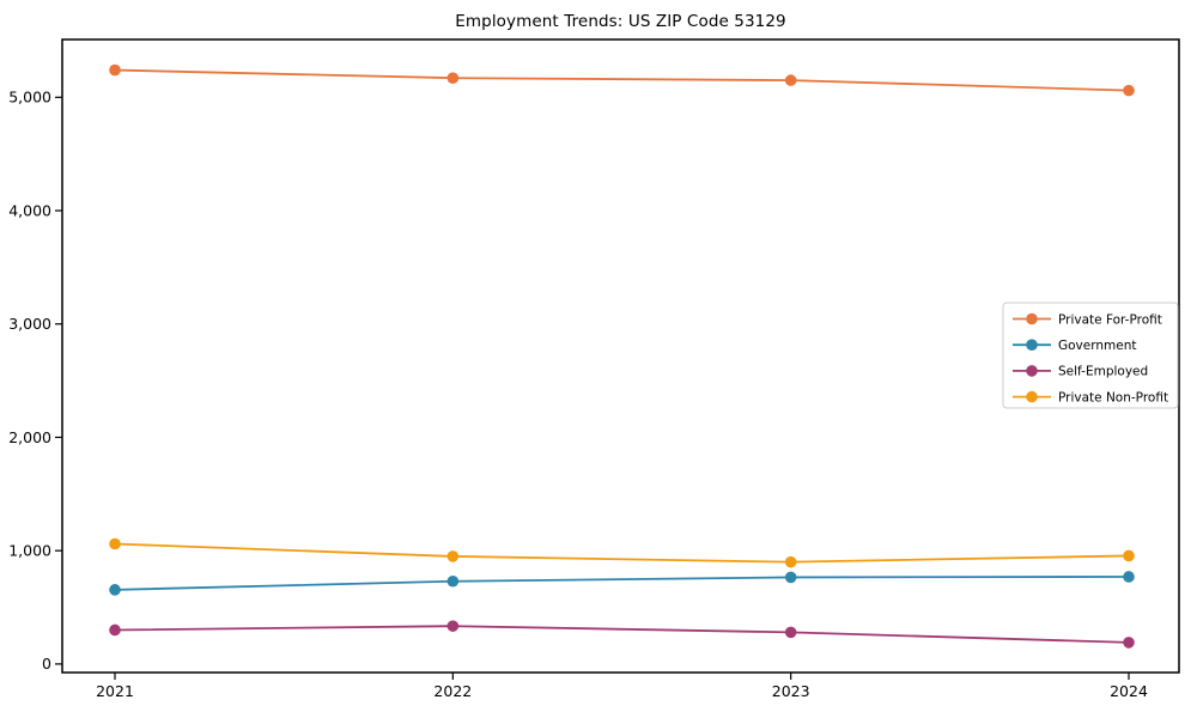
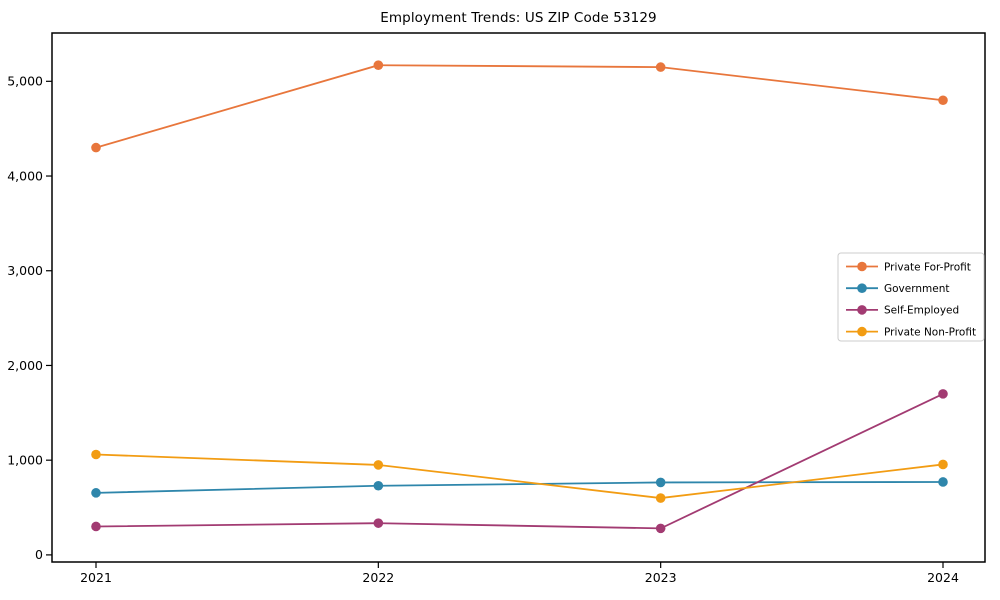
Private For-Profit/2021: 5200 -> 4300
Private Non-Profit/2023: 900 -> 600
Private For-Profit/2024: 5100 -> 4800
Self-Employed/2024: 200 -> 1700
